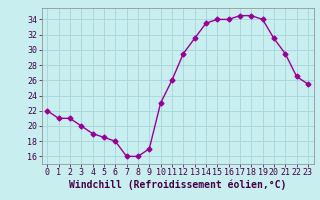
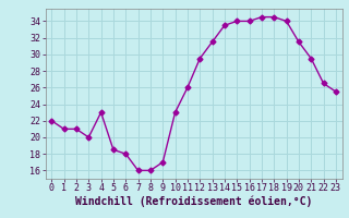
4: 19.0 -> 23.0
